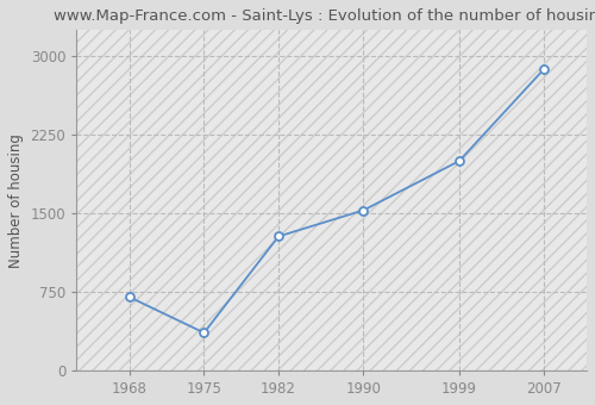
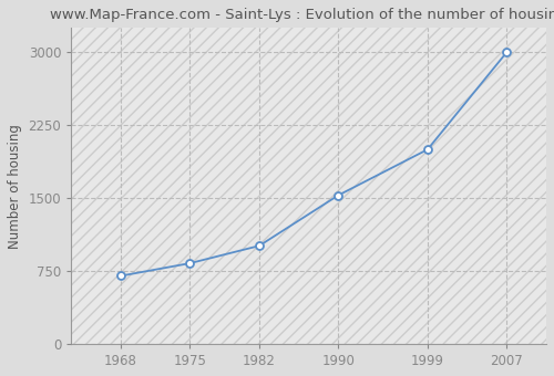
1975: 360 -> 830
1982: 1280 -> 1010
2007: 2880 -> 3000
